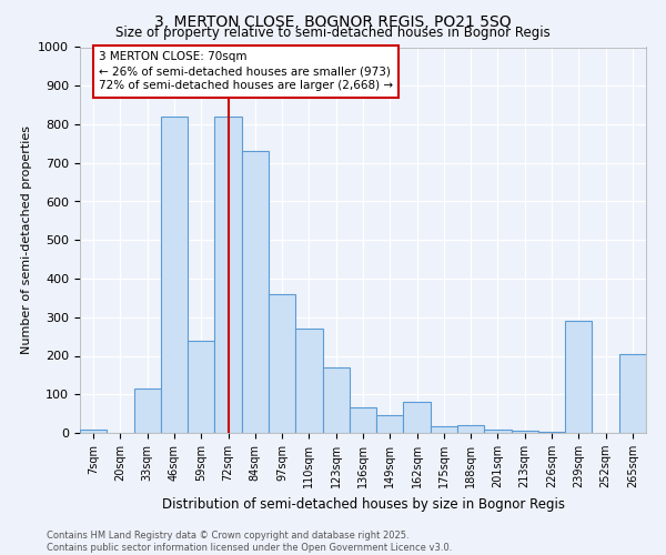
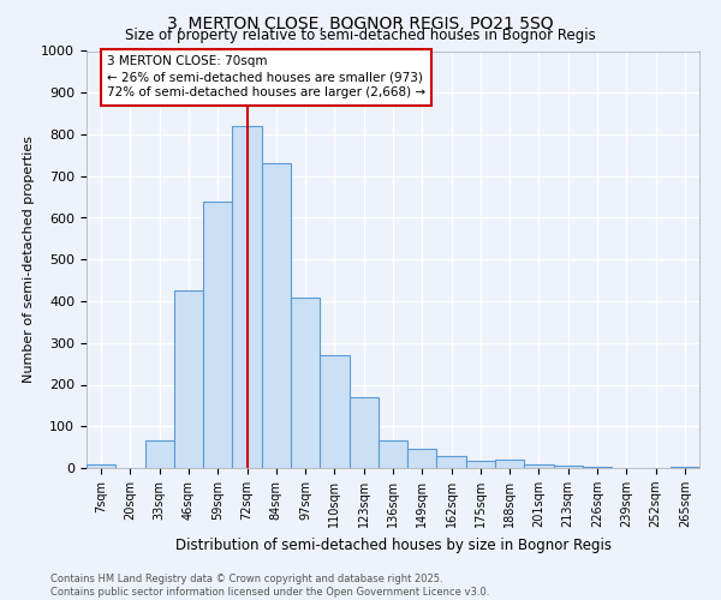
33sqm: 115 -> 65
46sqm: 820 -> 425
59sqm: 240 -> 640
97sqm: 360 -> 410
162sqm: 80 -> 30
239sqm: 290 -> 1
265sqm: 205 -> 2
